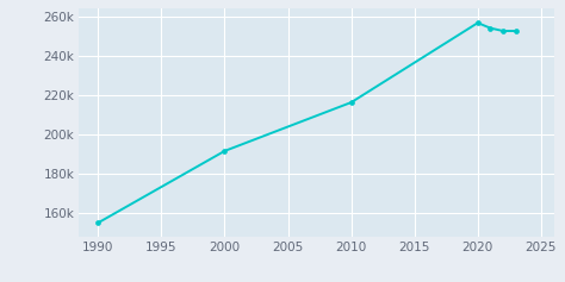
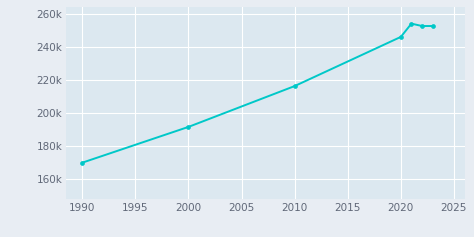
1990: 155k -> 170k
2020: 257k -> 246k
